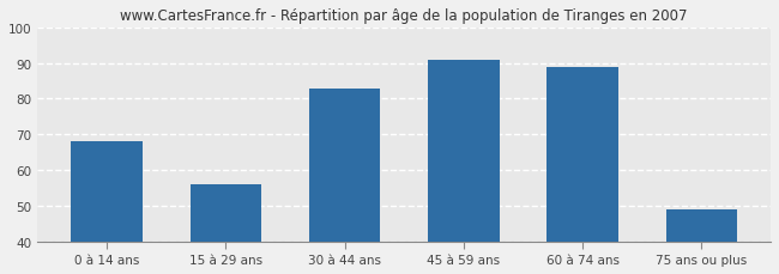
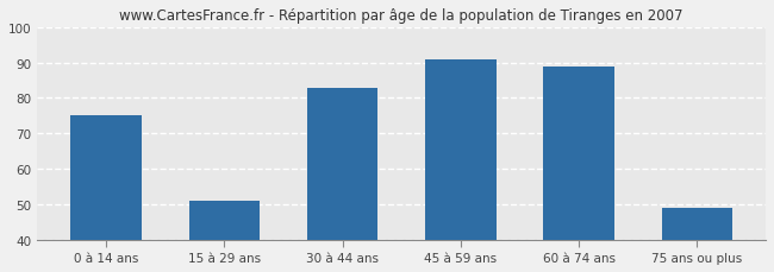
0 à 14 ans: 68 -> 75
15 à 29 ans: 56 -> 51
